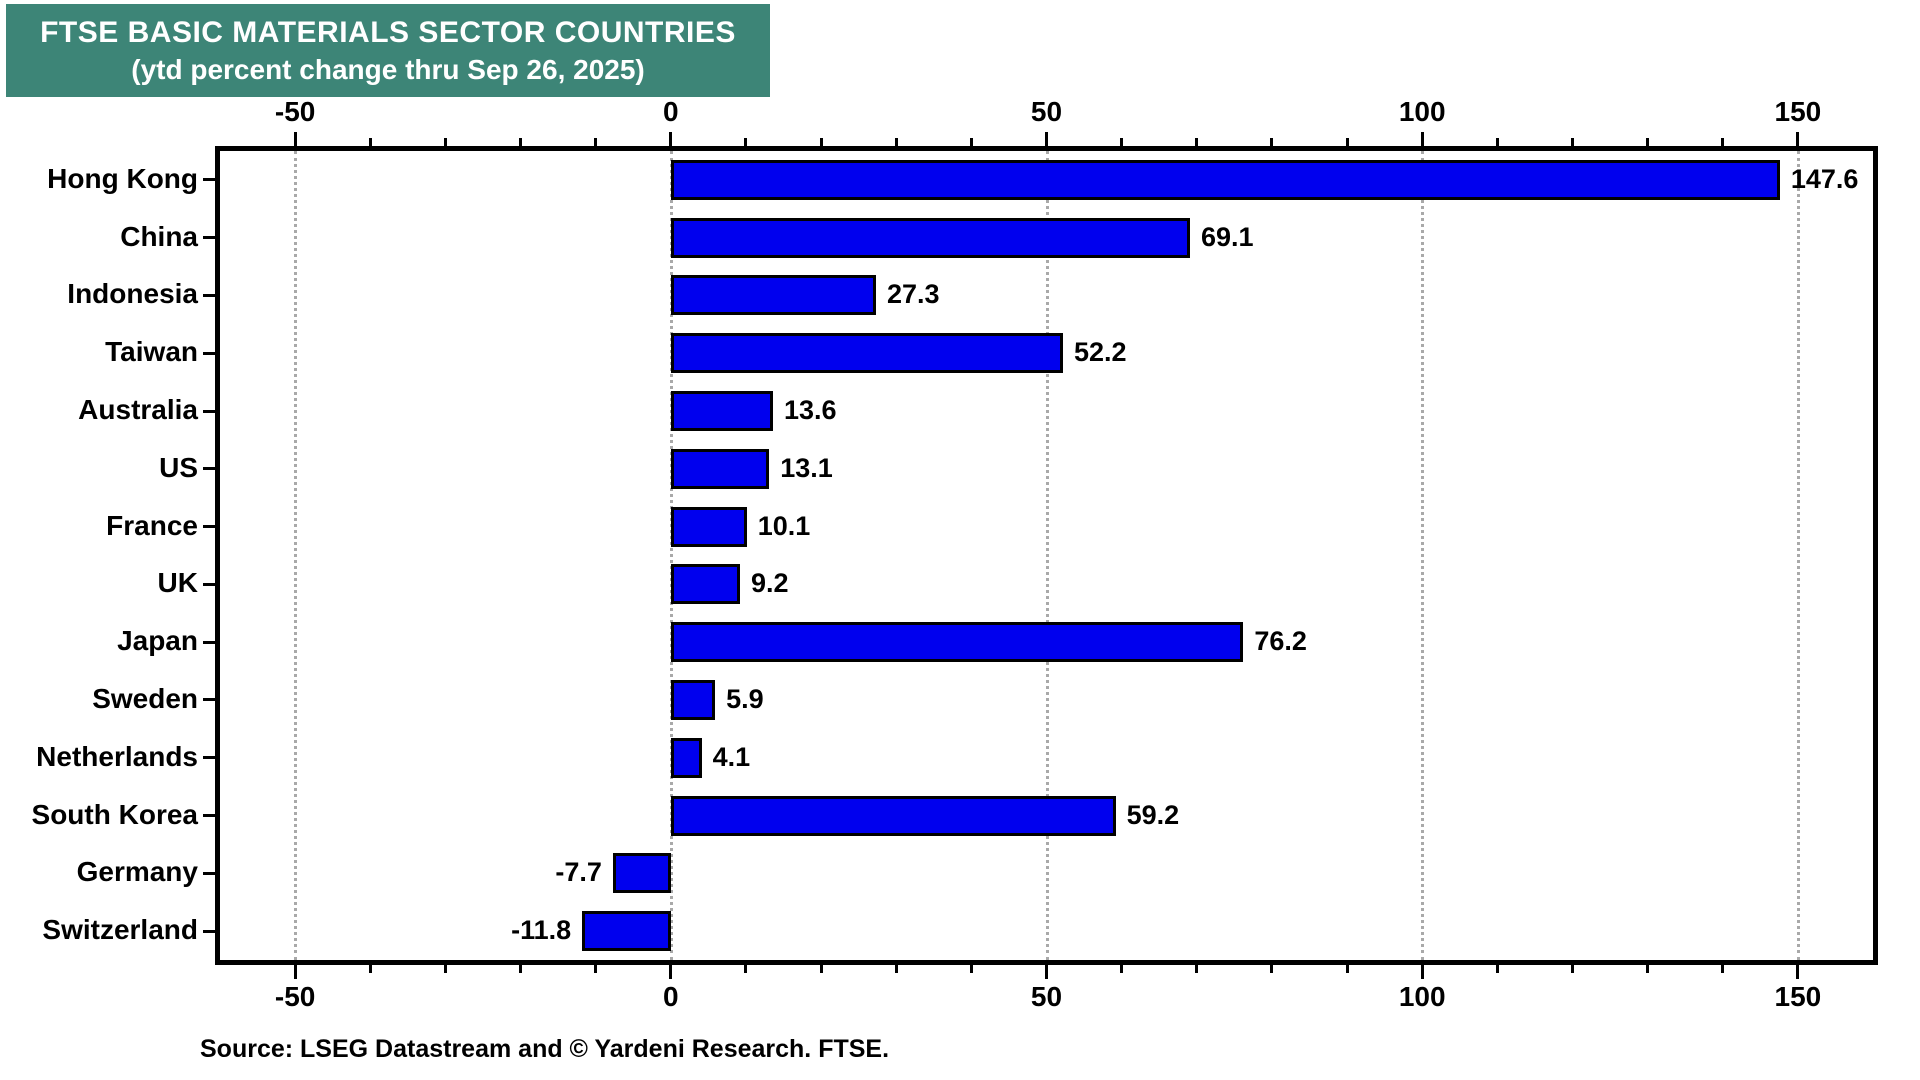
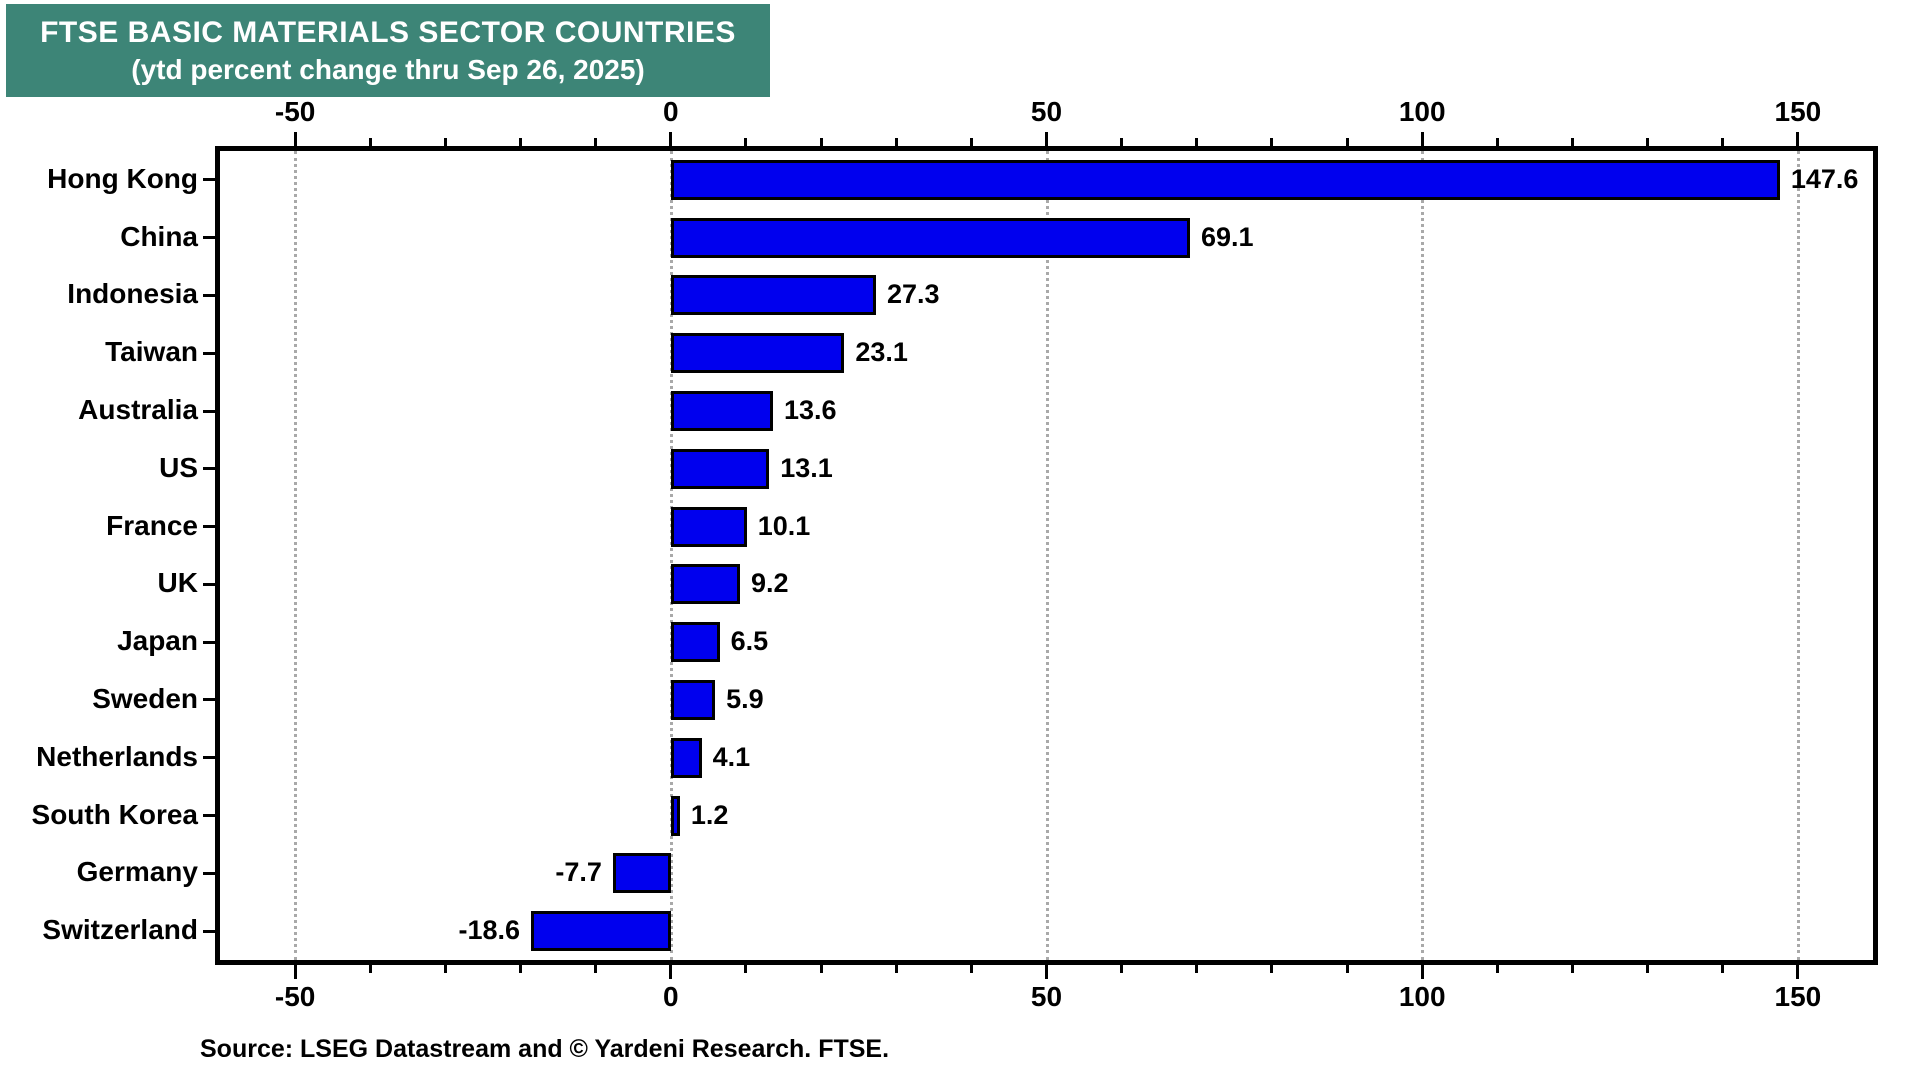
Taiwan: 52.2 -> 23.1
Japan: 76.2 -> 6.5
South Korea: 59.2 -> 1.2
Switzerland: -11.8 -> -18.6
